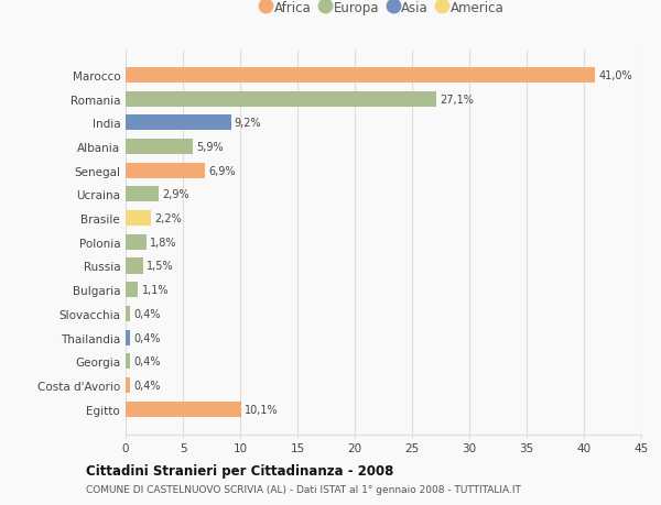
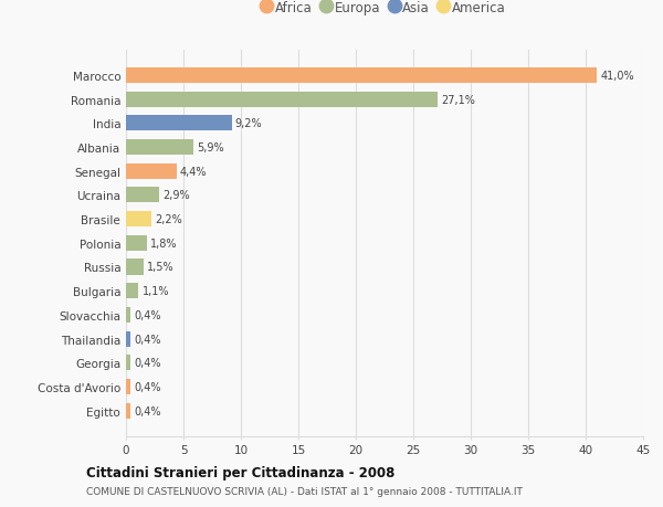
Senegal: 6,9% -> 4,4%
Egitto: 10,1% -> 0,4%
